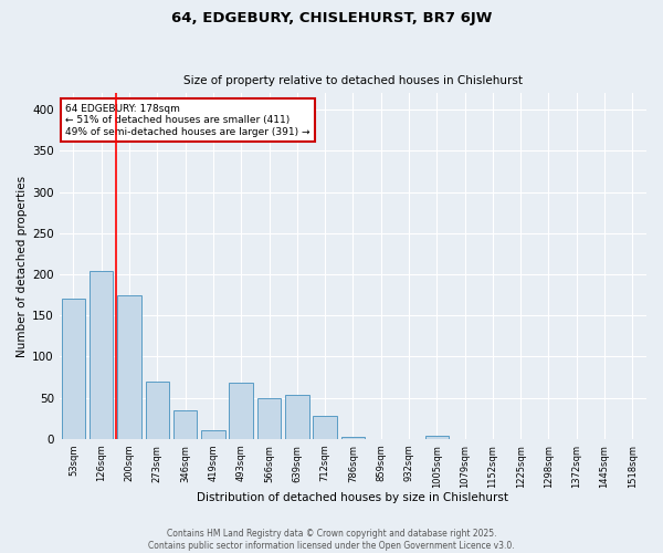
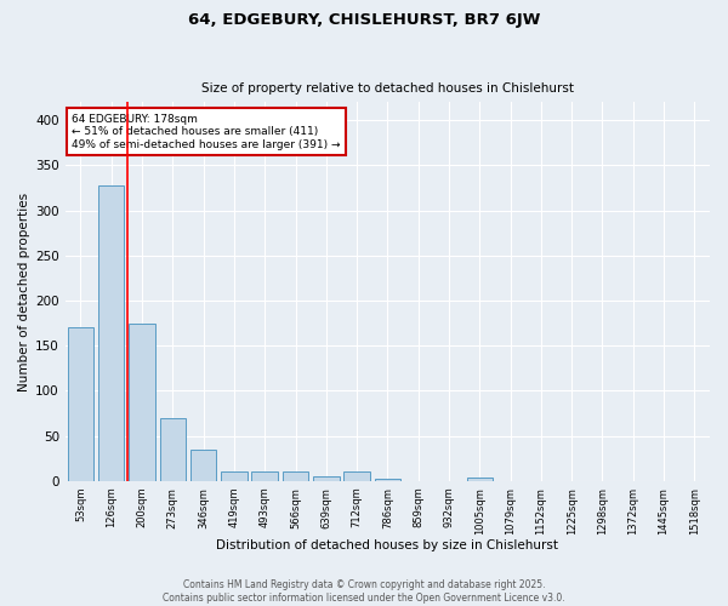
126sqm: 204 -> 328
493sqm: 68 -> 10
566sqm: 50 -> 10
639sqm: 54 -> 5
712sqm: 28 -> 10
